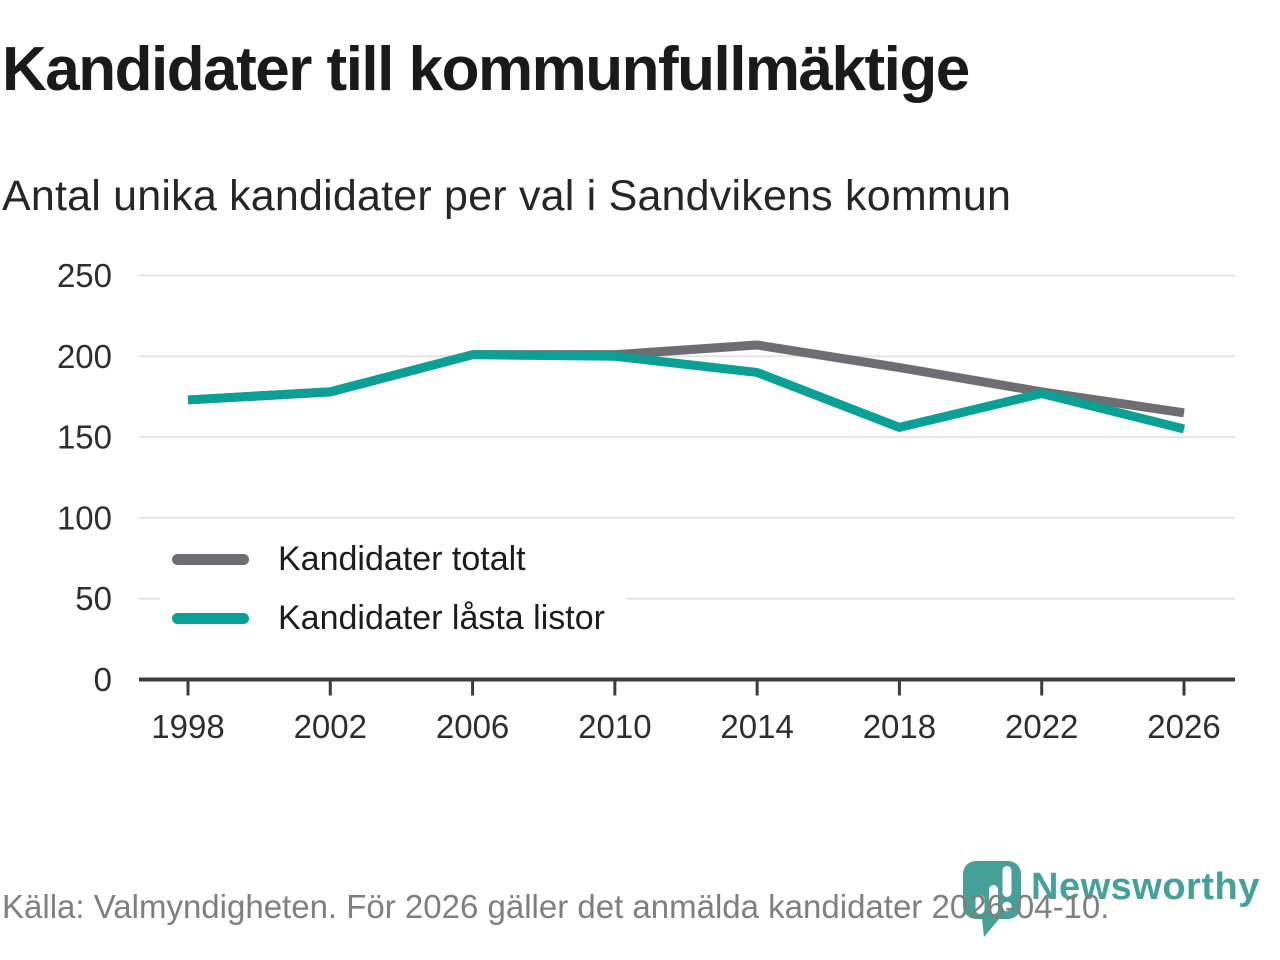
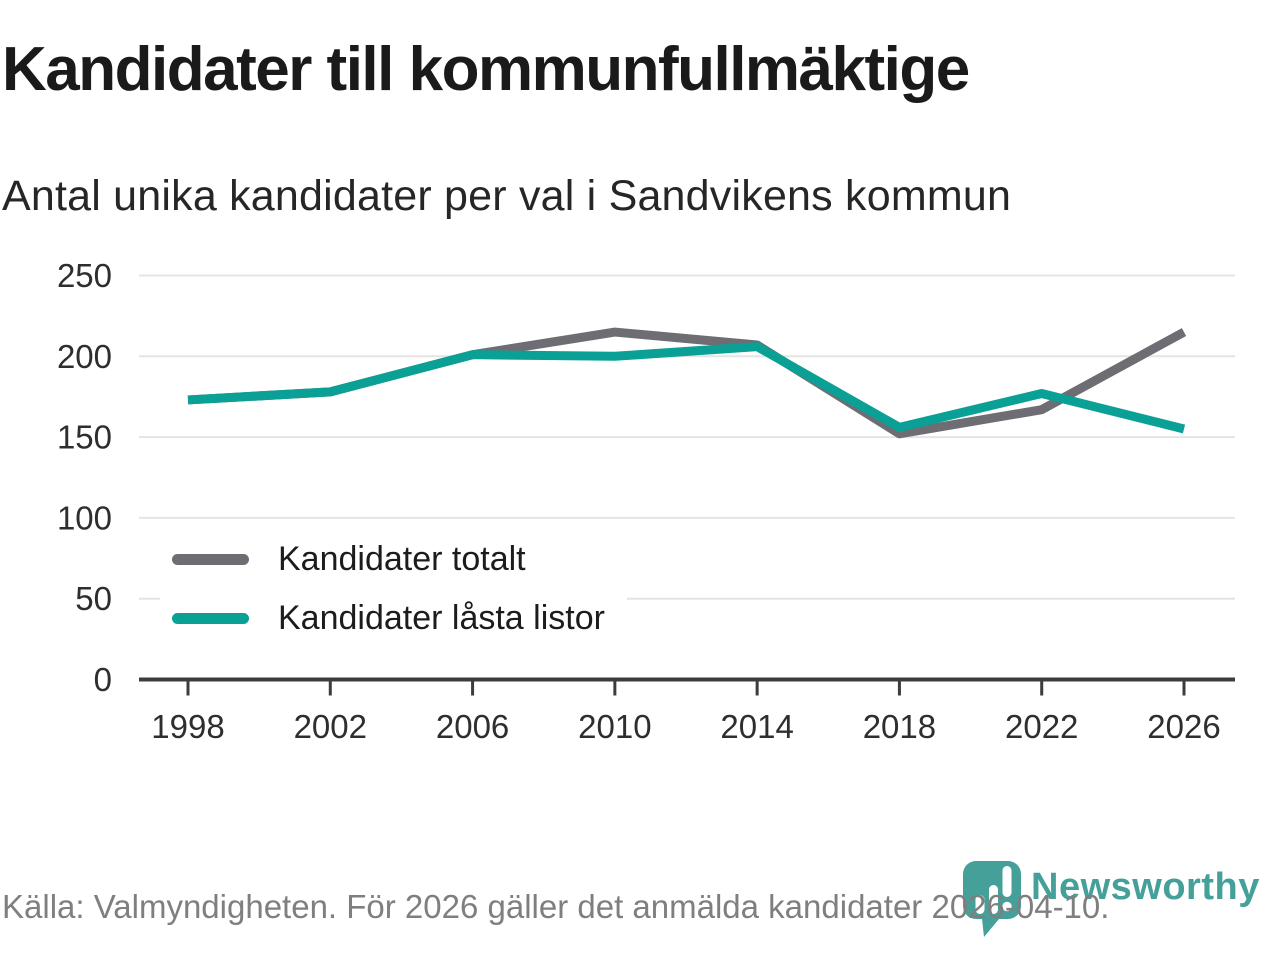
Kandidater totalt/2010: 201 -> 215
Kandidater låsta listor/2014: 190 -> 206
Kandidater totalt/2018: 193 -> 152
Kandidater totalt/2022: 178 -> 167
Kandidater totalt/2026: 165 -> 215
